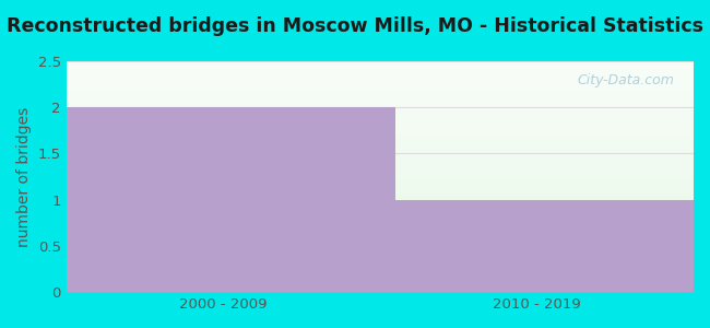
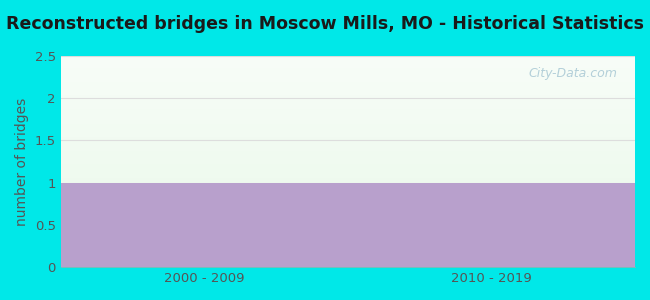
2000 - 2009: 2 -> 1
